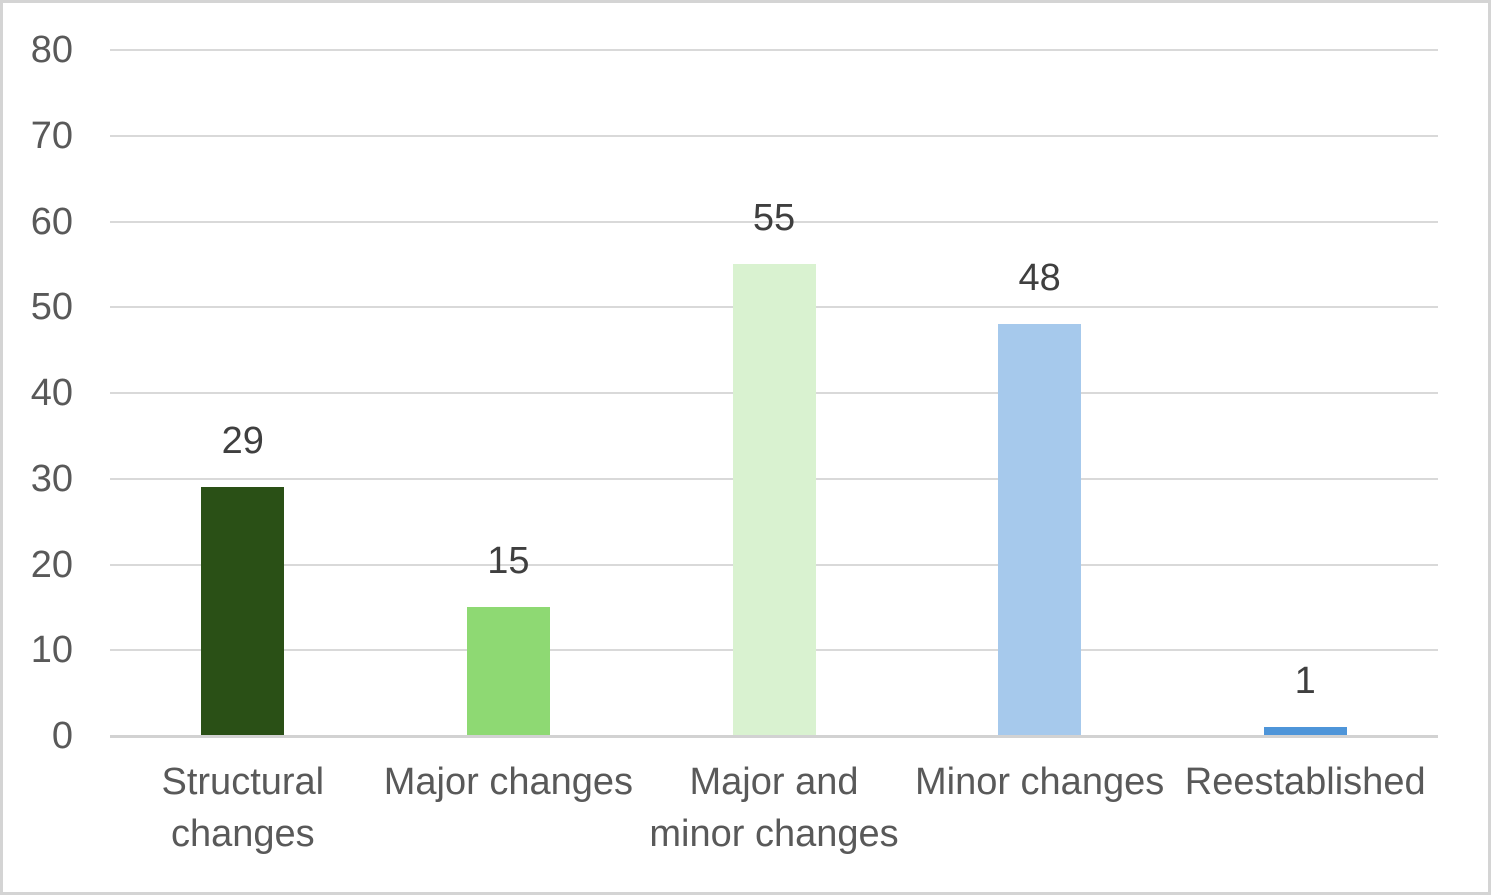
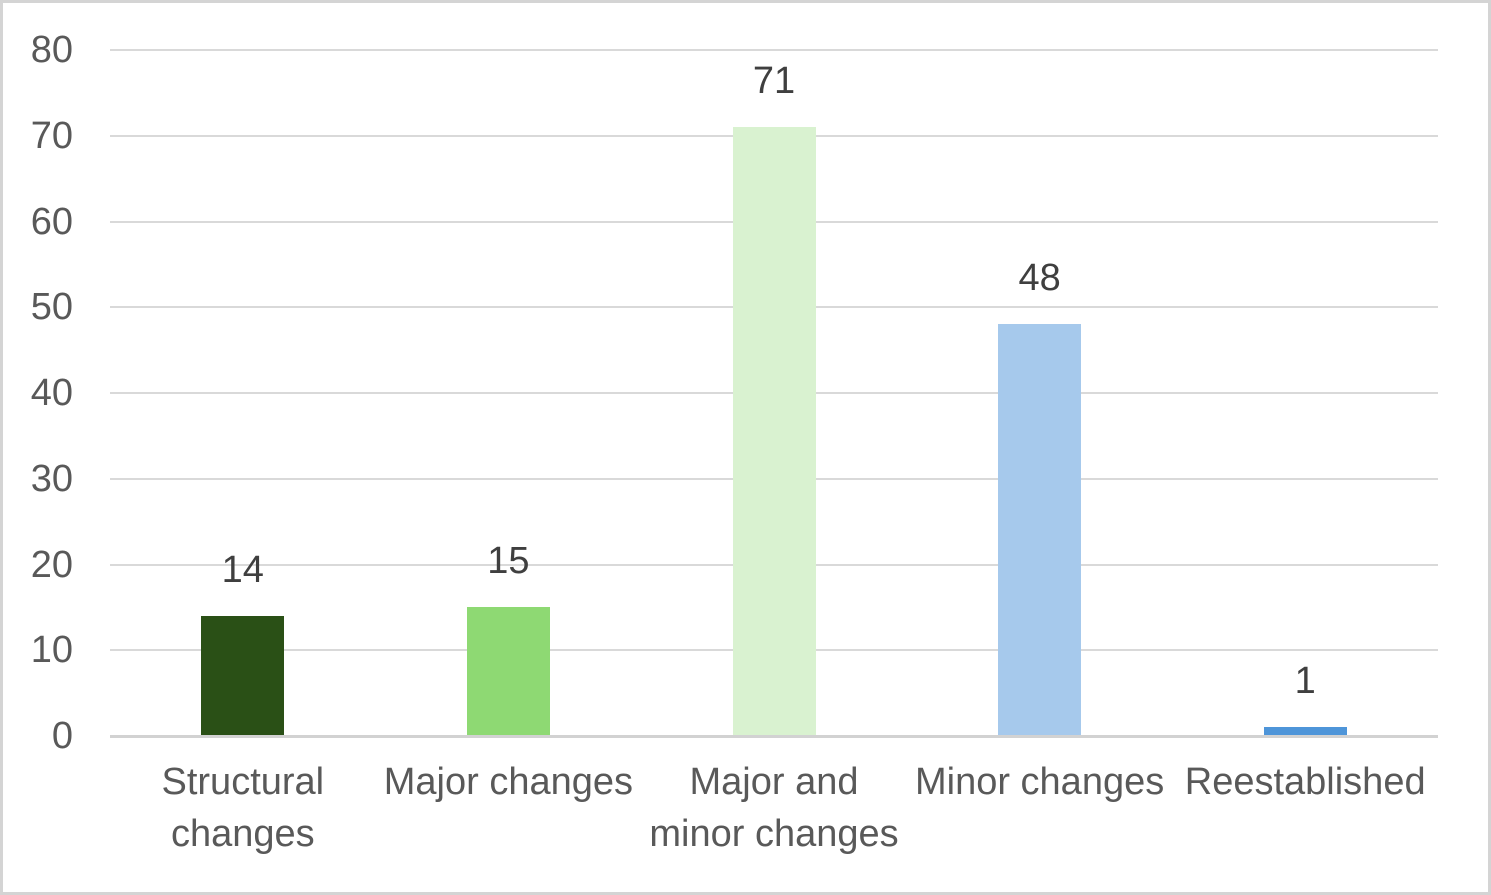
Structural changes: 29 -> 14
Major and minor changes: 55 -> 71
